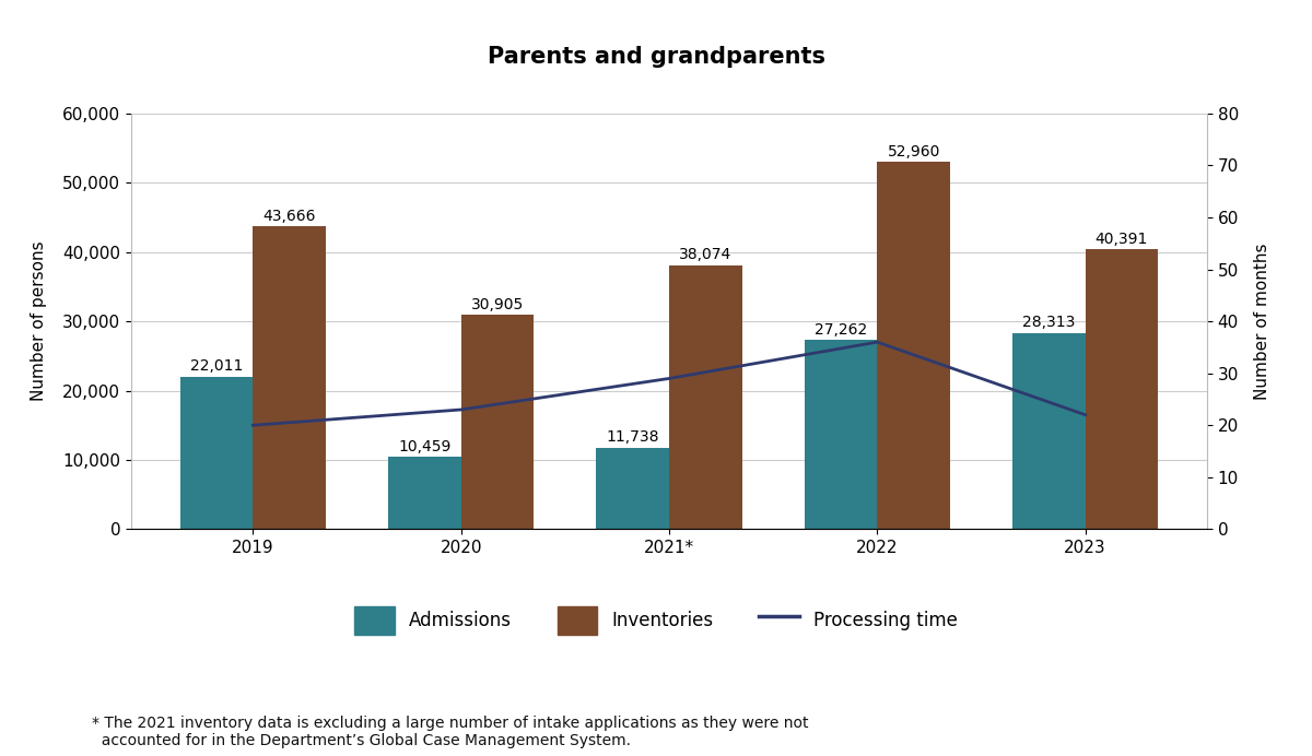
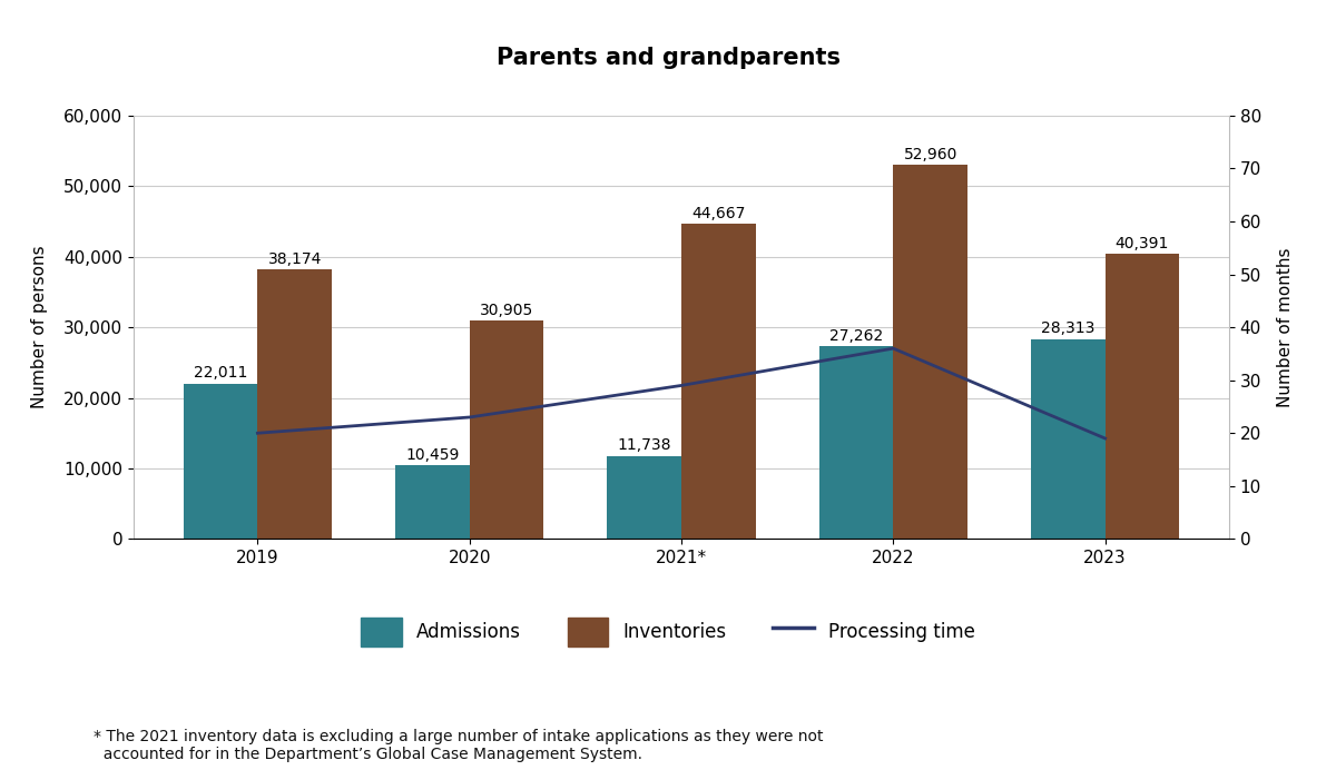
Inventories/2019: 43,666 -> 38,174
Inventories/2021*: 38,074 -> 44,667
Processing time/2023: 22 -> 19
